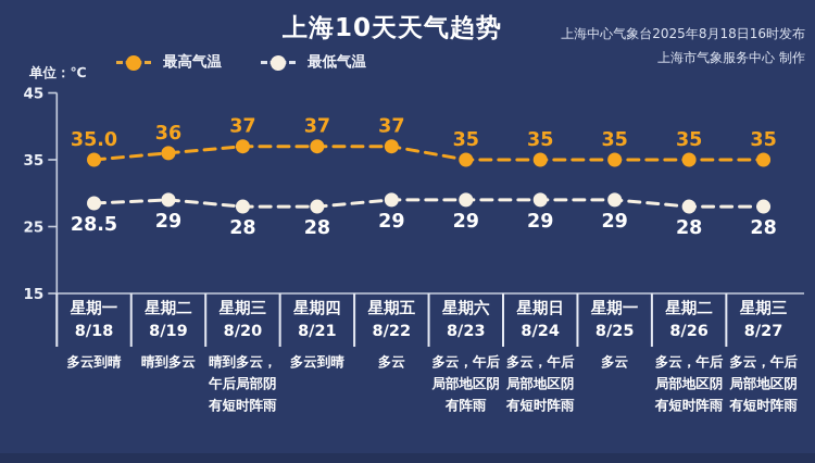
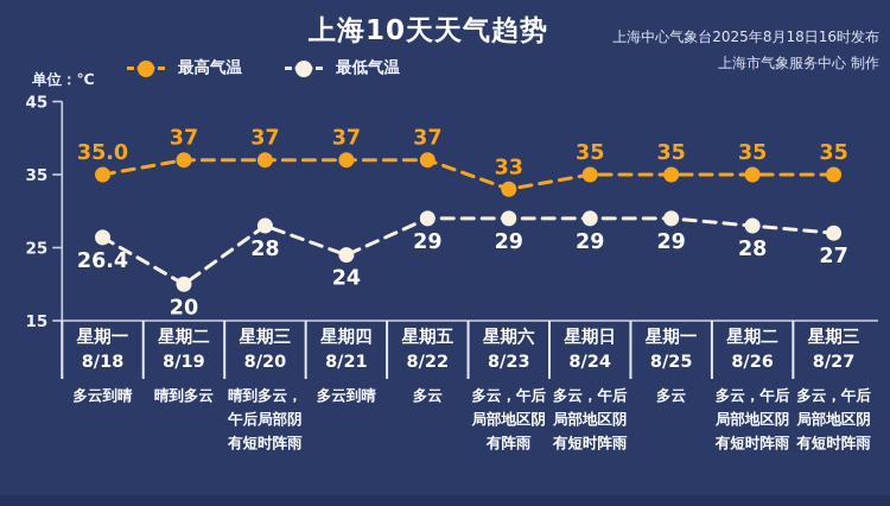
最低气温/8/18: 28.5 -> 26.4
最高气温/8/19: 36 -> 37
最低气温/8/19: 29 -> 20
最低气温/8/21: 28 -> 24
最高气温/8/23: 35 -> 33
最低气温/8/27: 28 -> 27
